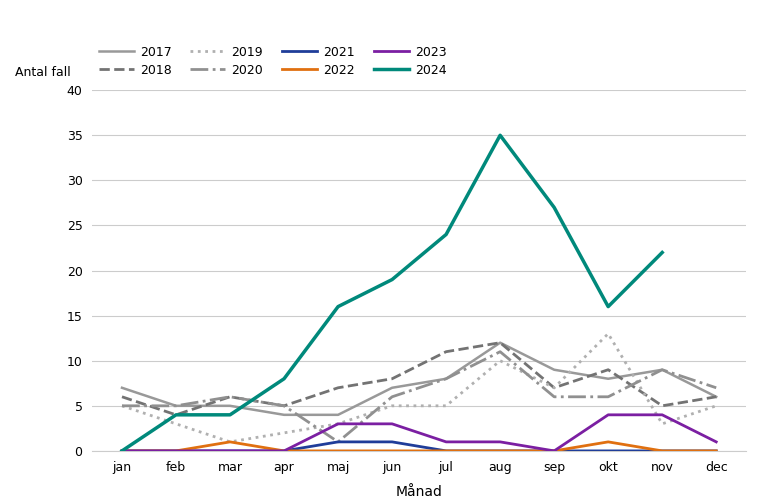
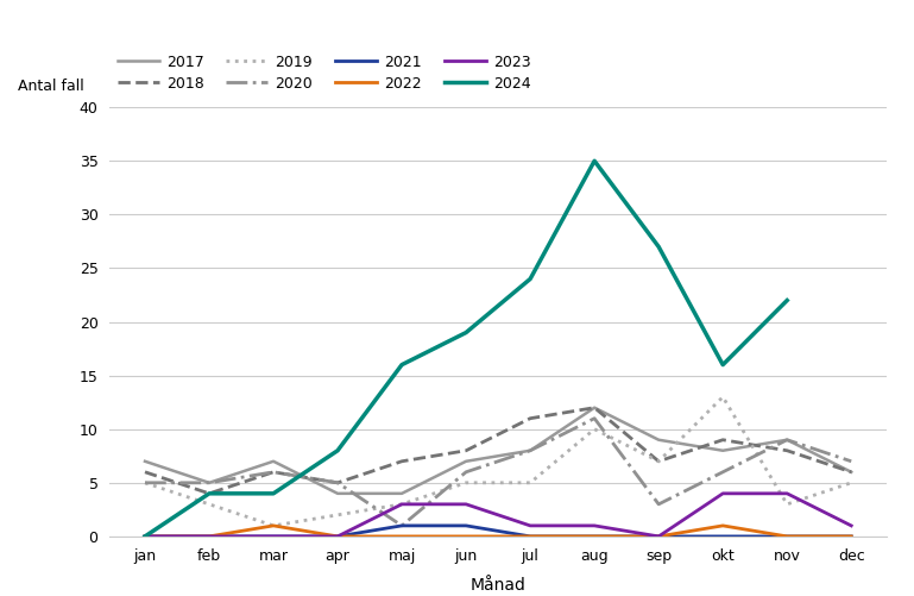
2017/mar: 5 -> 7
2020/sep: 6 -> 3
2018/nov: 5 -> 8
